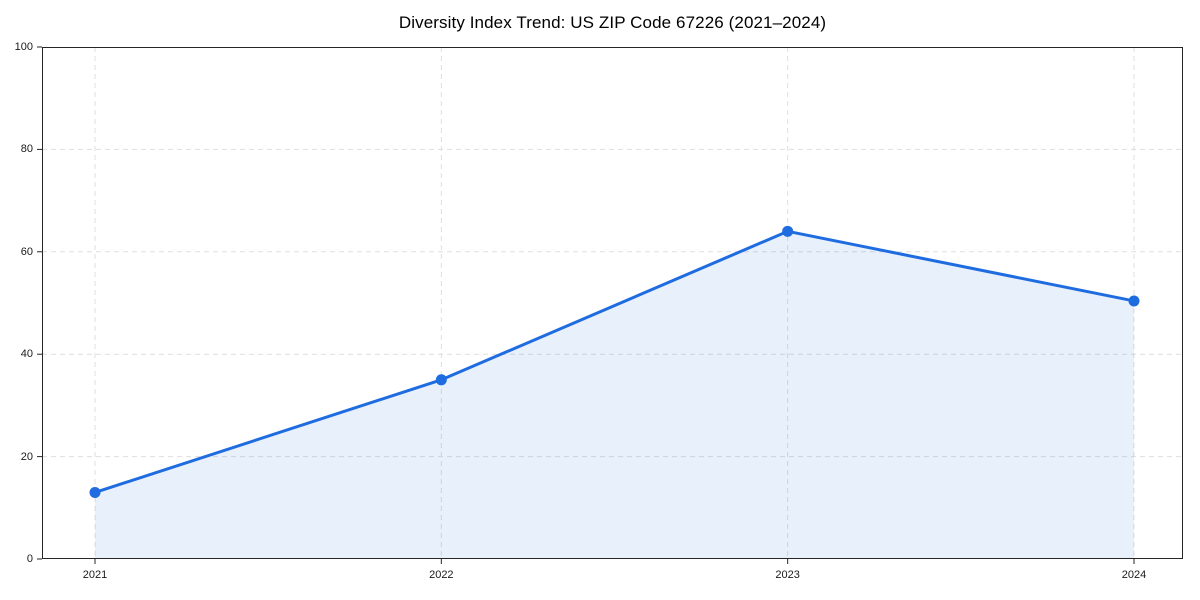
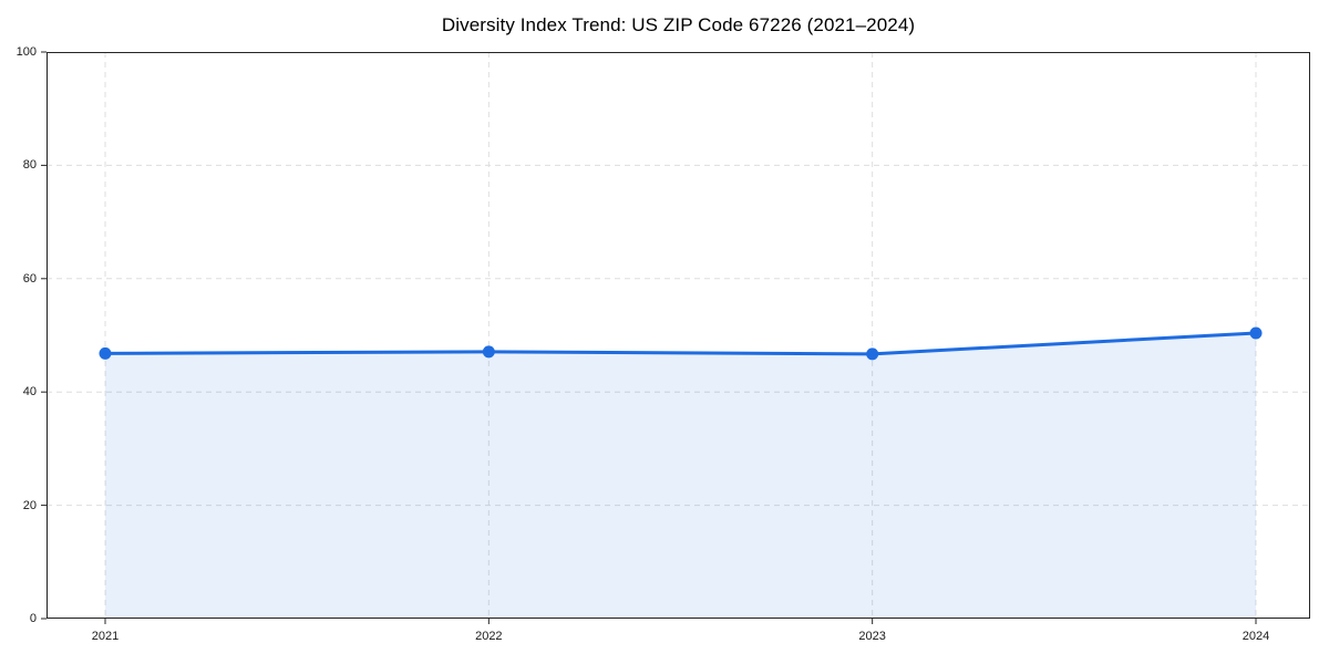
2021: 13 -> 47
2022: 35 -> 47
2023: 64 -> 47
